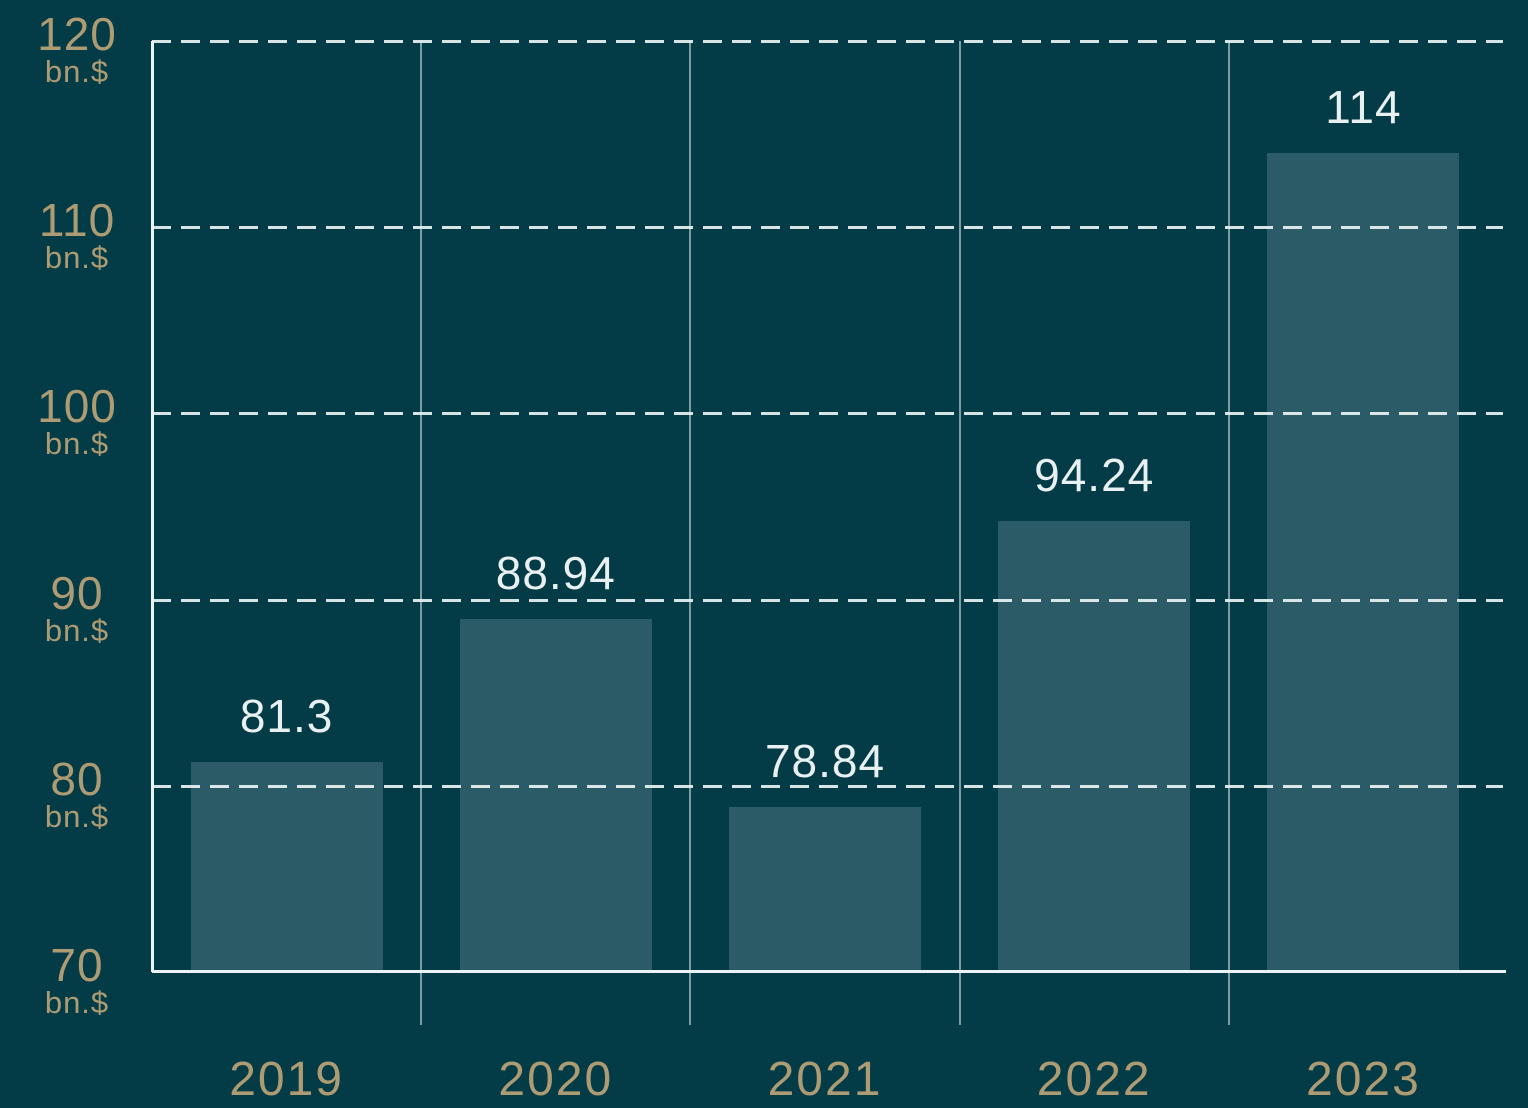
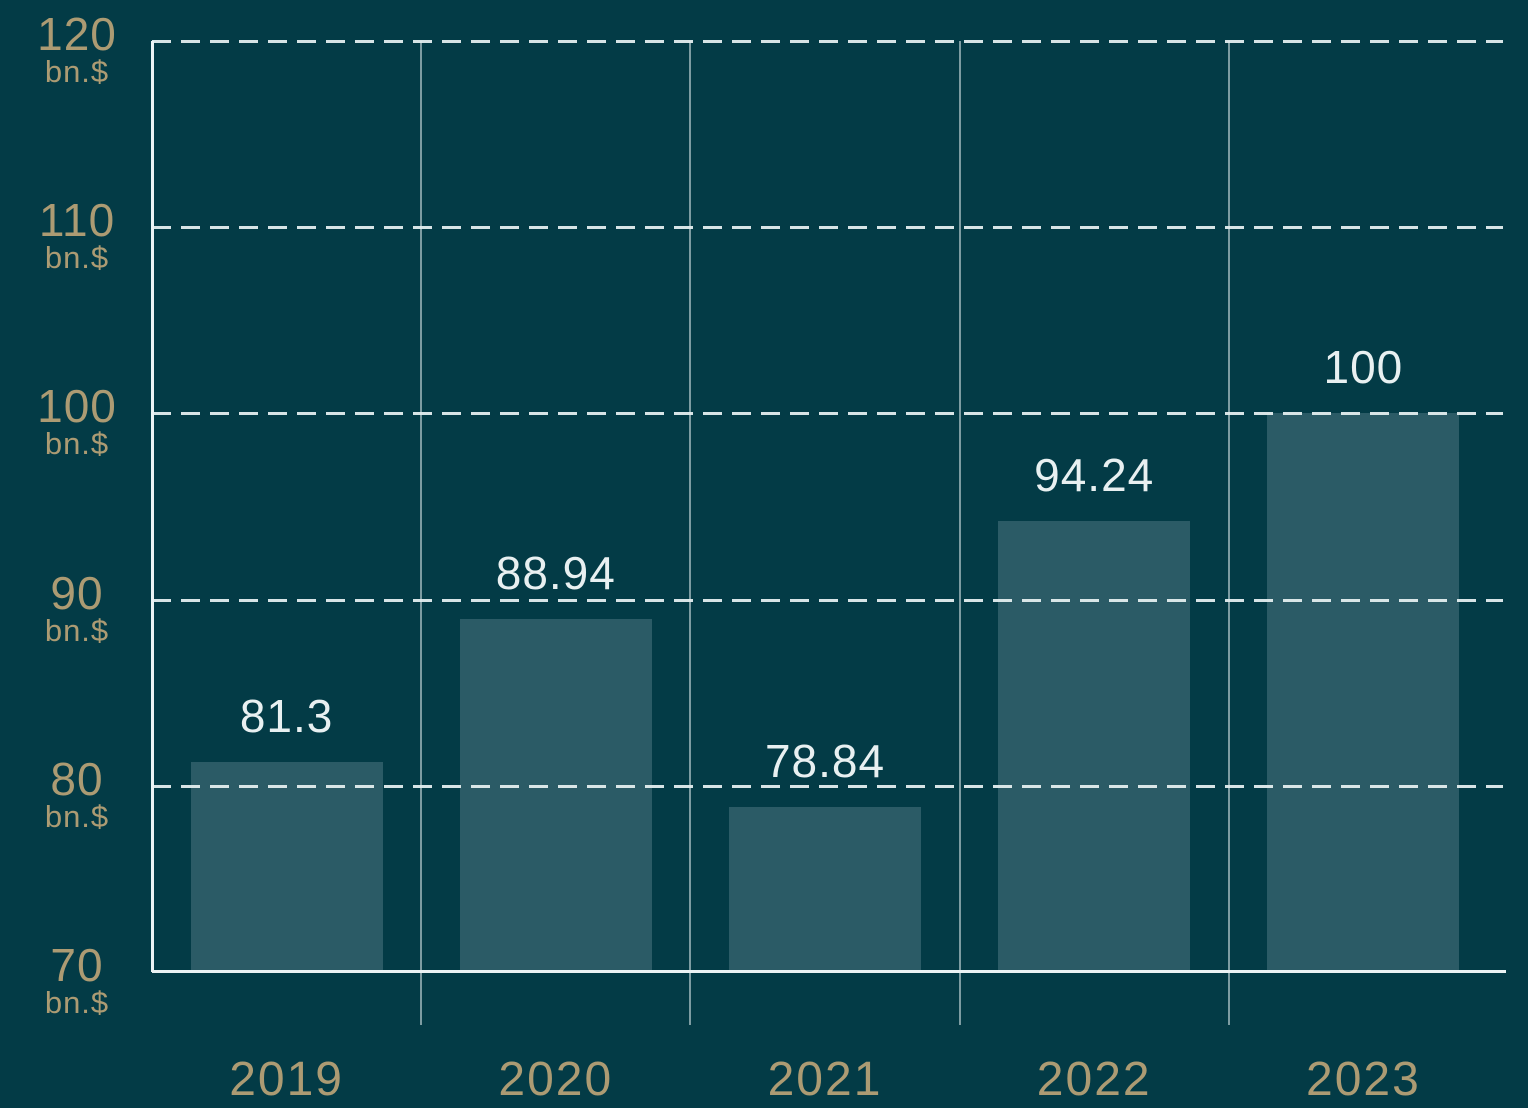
2023: 114 -> 100
